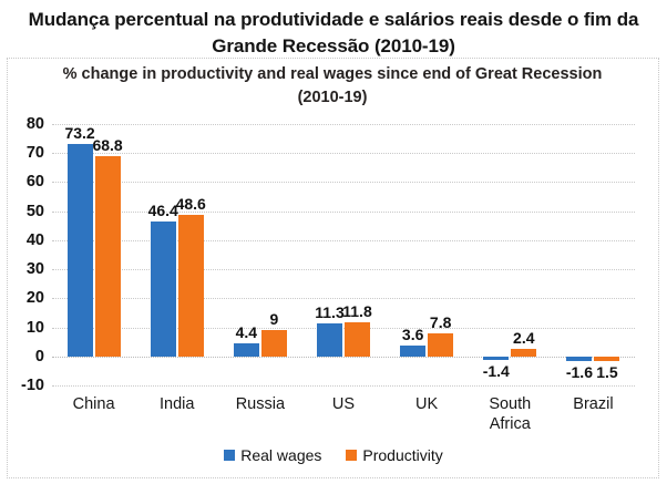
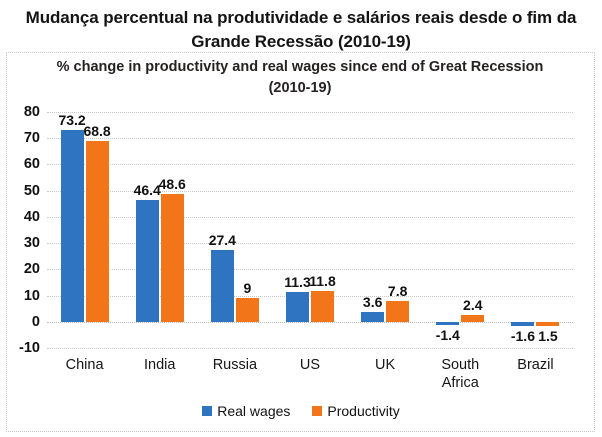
Real wages/Russia: 4.4 -> 27.4
